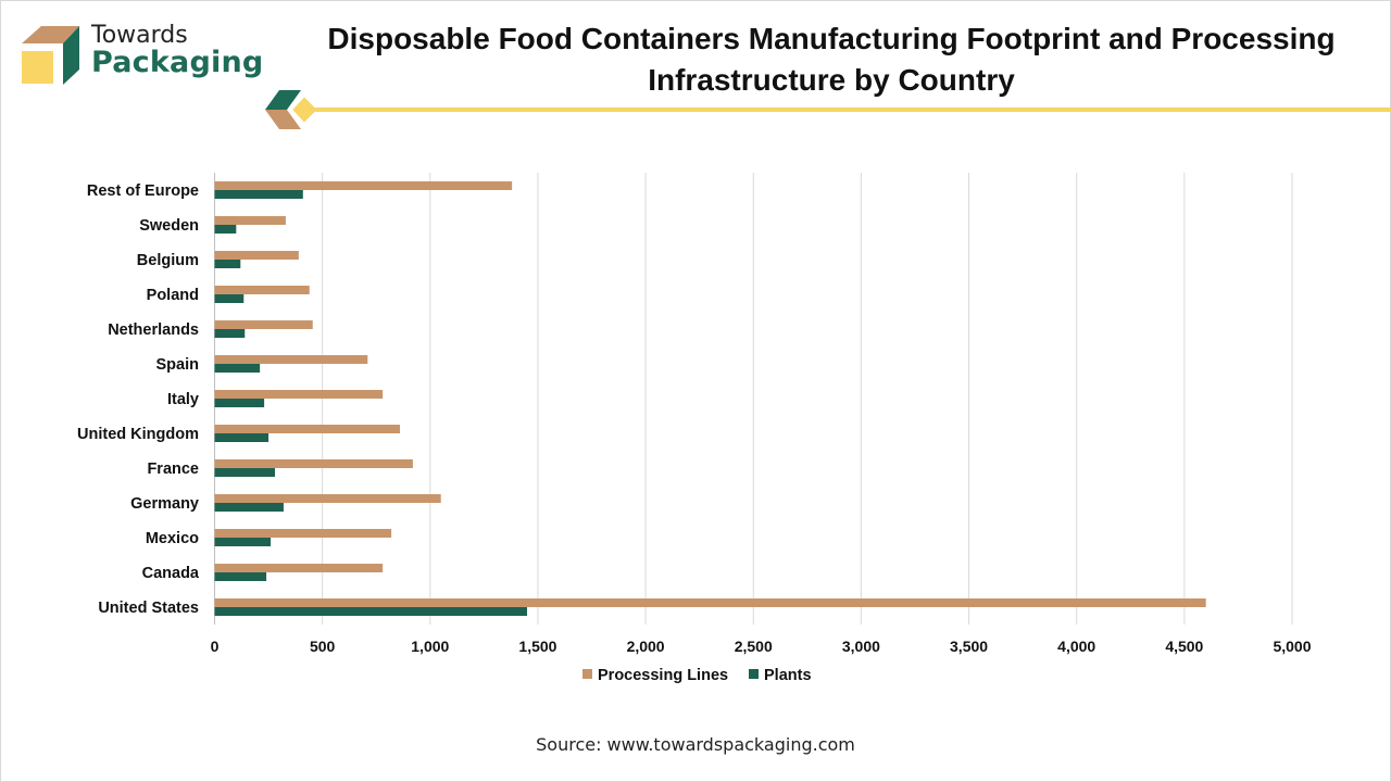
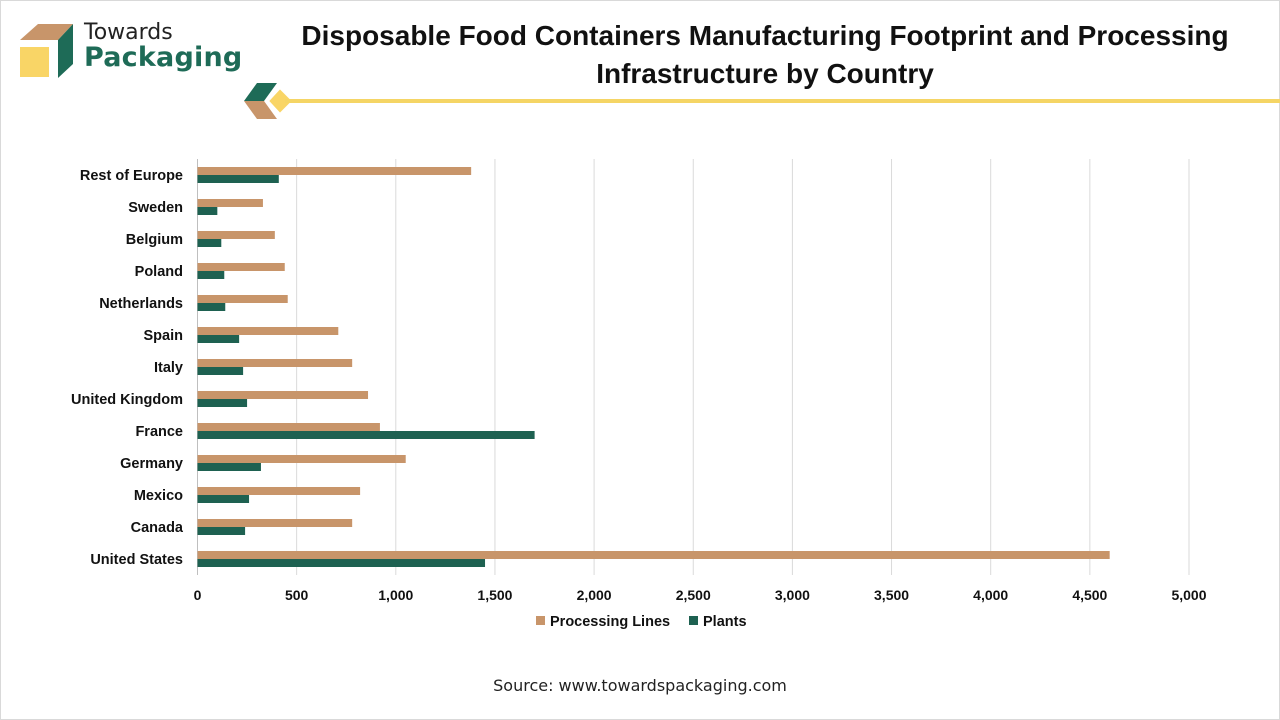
Plants/France: 280 -> 1700
